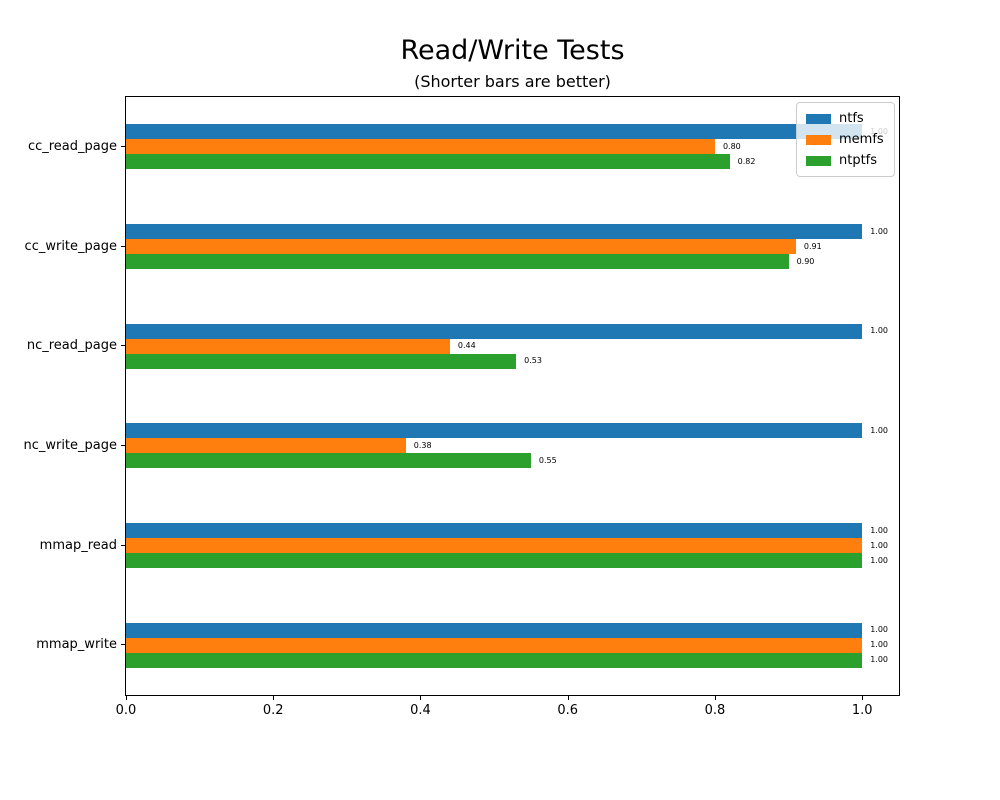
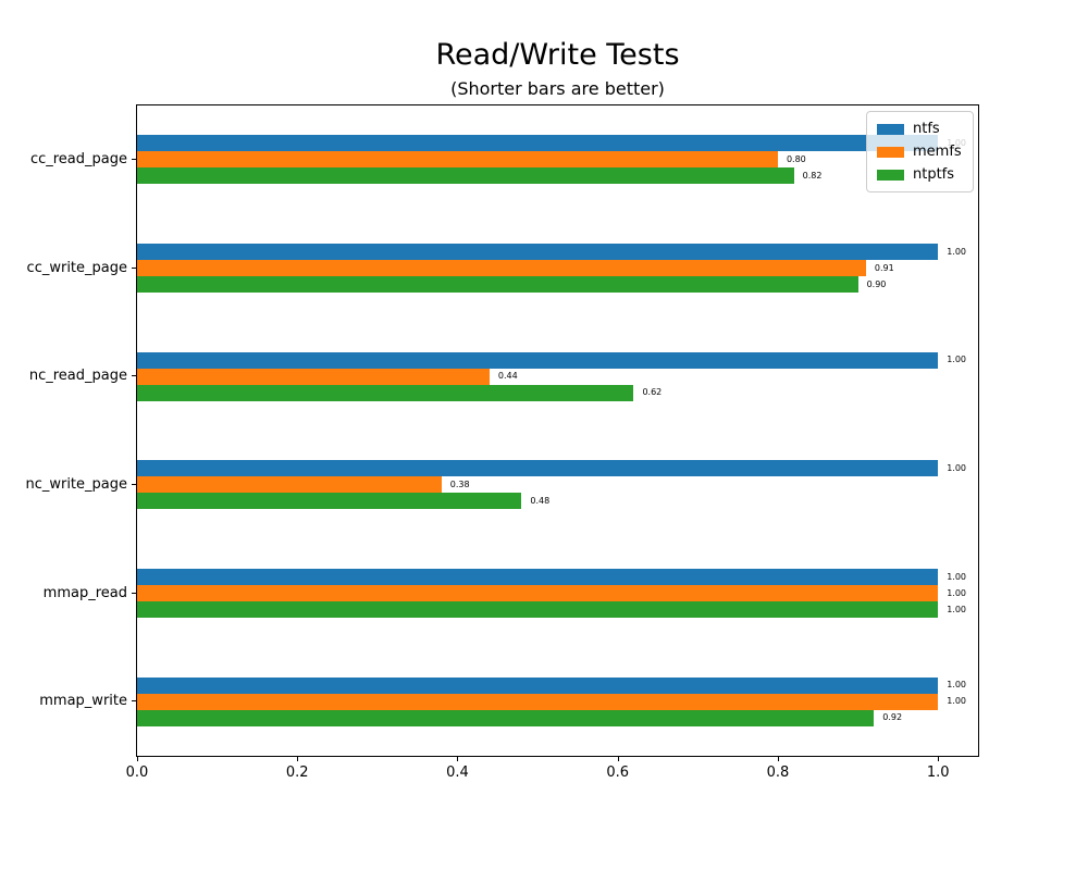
ntptfs/nc_read_page: 0.53 -> 0.62
ntptfs/nc_write_page: 0.55 -> 0.48
ntptfs/mmap_write: 1.00 -> 0.92
